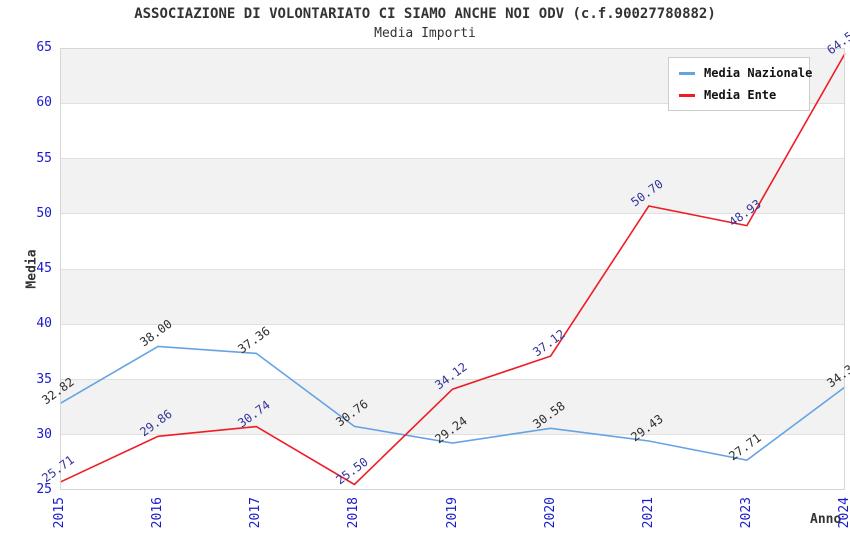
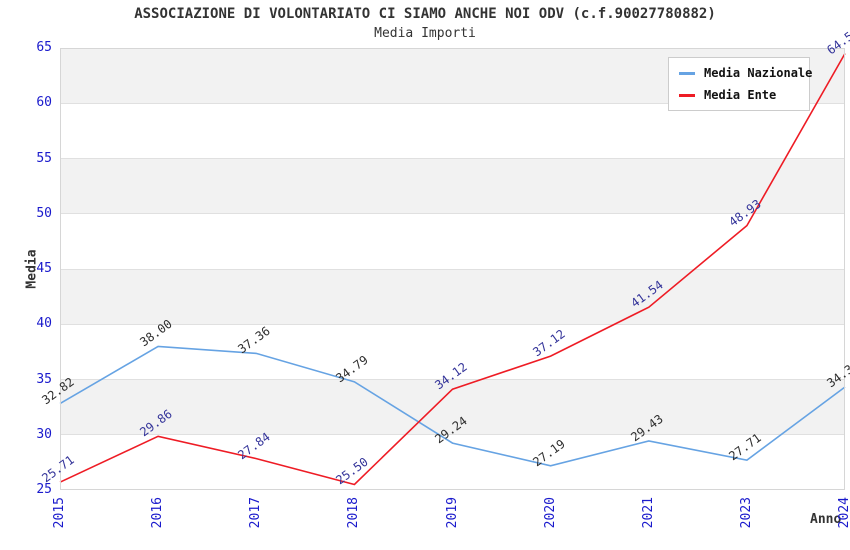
Media Ente/2017: 30.74 -> 27.84
Media Nazionale/2018: 30.76 -> 34.79
Media Nazionale/2020: 30.58 -> 27.19
Media Ente/2021: 50.70 -> 41.54
